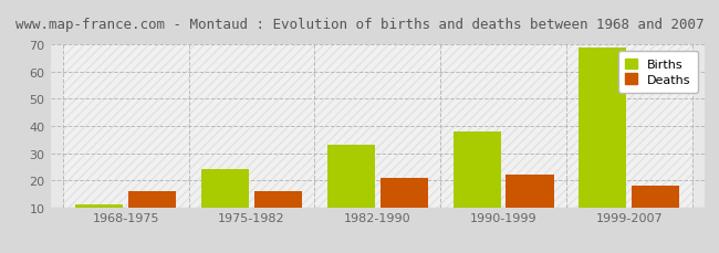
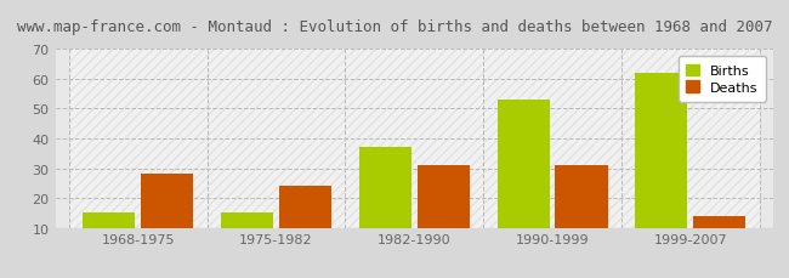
Births/1968-1975: 11 -> 15
Deaths/1968-1975: 16 -> 28
Births/1975-1982: 24 -> 15
Deaths/1975-1982: 16 -> 24
Births/1982-1990: 33 -> 37
Deaths/1982-1990: 21 -> 31
Births/1990-1999: 38 -> 53
Deaths/1990-1999: 22 -> 31
Births/1999-2007: 69 -> 62
Deaths/1999-2007: 18 -> 14
